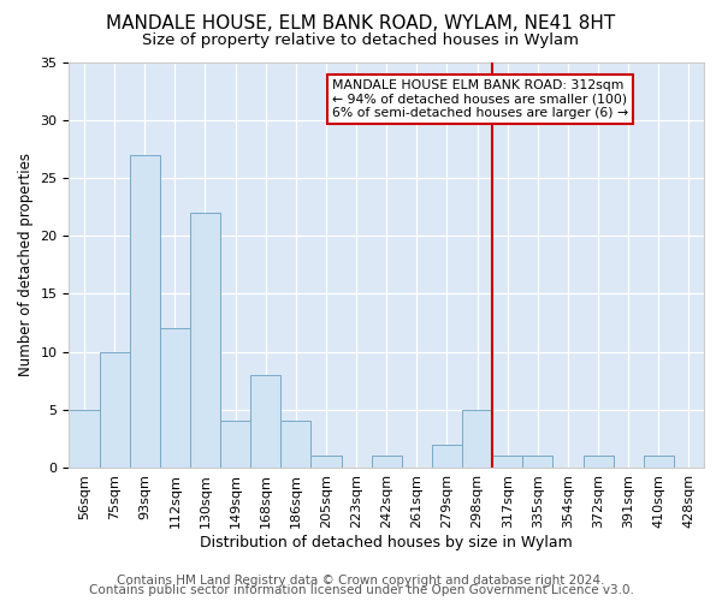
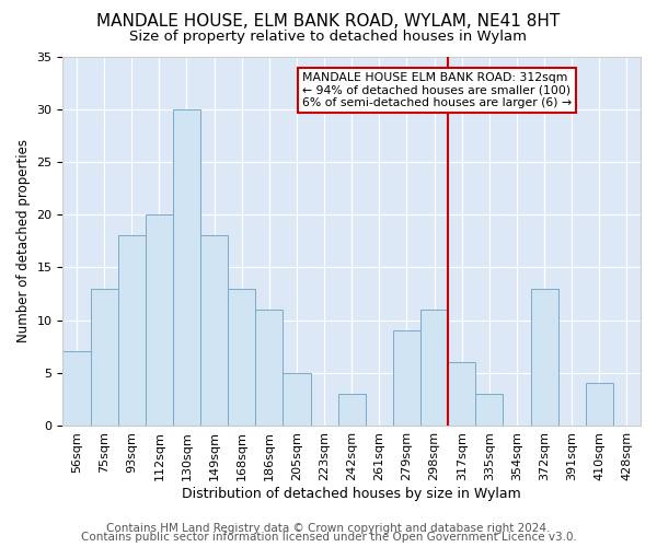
56sqm: 5 -> 7
75sqm: 10 -> 13
93sqm: 27 -> 18
112sqm: 12 -> 20
130sqm: 22 -> 30
149sqm: 4 -> 18
168sqm: 8 -> 13
186sqm: 4 -> 11
205sqm: 1 -> 5
242sqm: 1 -> 3
279sqm: 2 -> 9
298sqm: 5 -> 11
317sqm: 1 -> 6
335sqm: 1 -> 3
372sqm: 1 -> 13
410sqm: 1 -> 4
